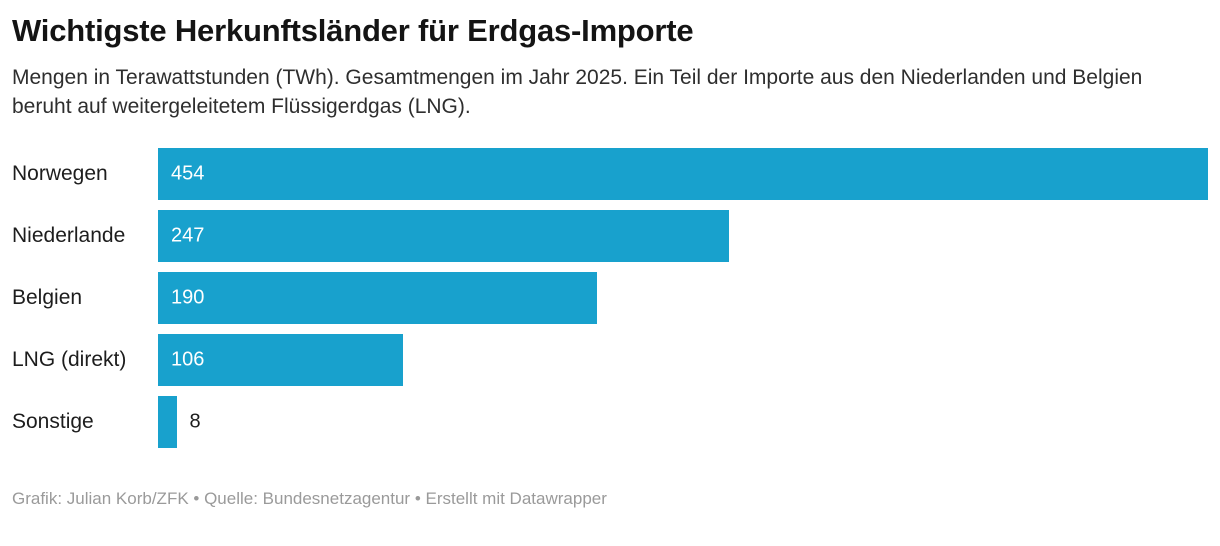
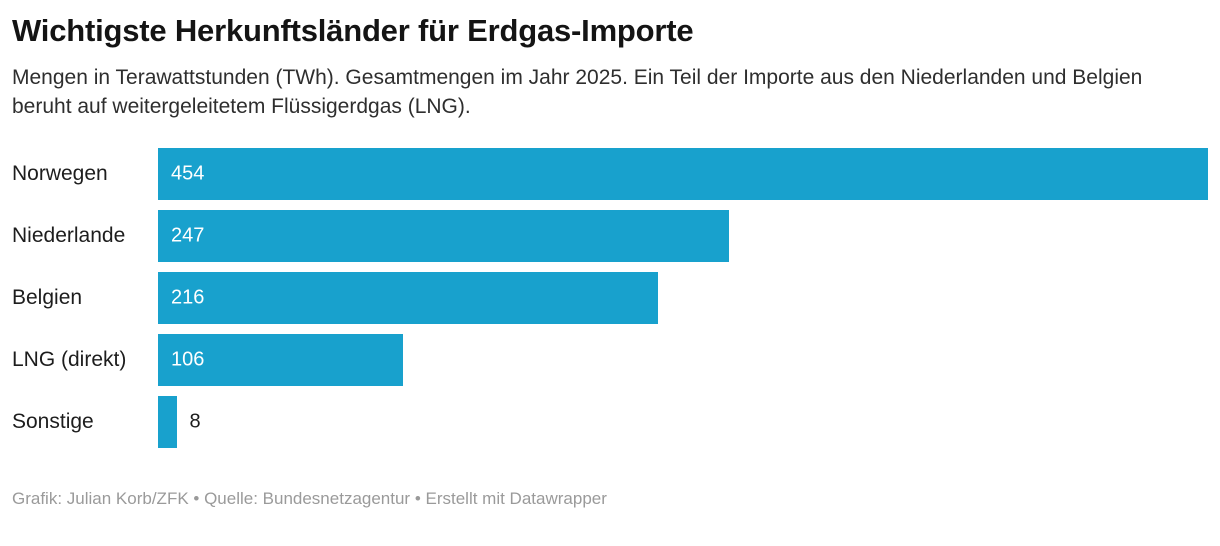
Belgien: 190 -> 216
